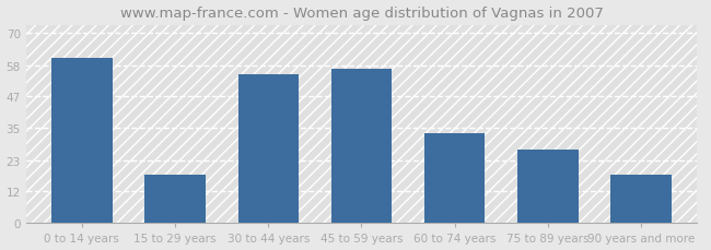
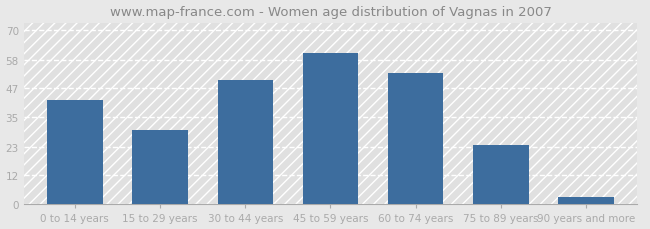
0 to 14 years: 61 -> 42
15 to 29 years: 18 -> 30
30 to 44 years: 55 -> 50
45 to 59 years: 57 -> 61
60 to 74 years: 33 -> 53
75 to 89 years: 27 -> 24
90 years and more: 18 -> 3
